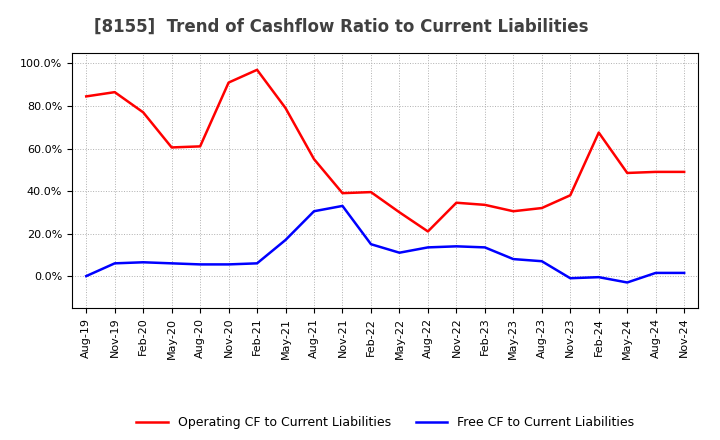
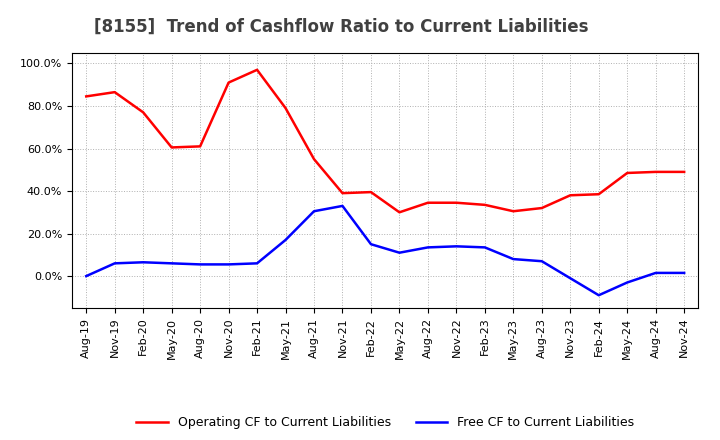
Operating CF to Current Liabilities/Aug-22: 21.0% -> 34.5%
Operating CF to Current Liabilities/Feb-24: 67.5% -> 38.5%
Free CF to Current Liabilities/Feb-24: -0.5% -> -9.0%
